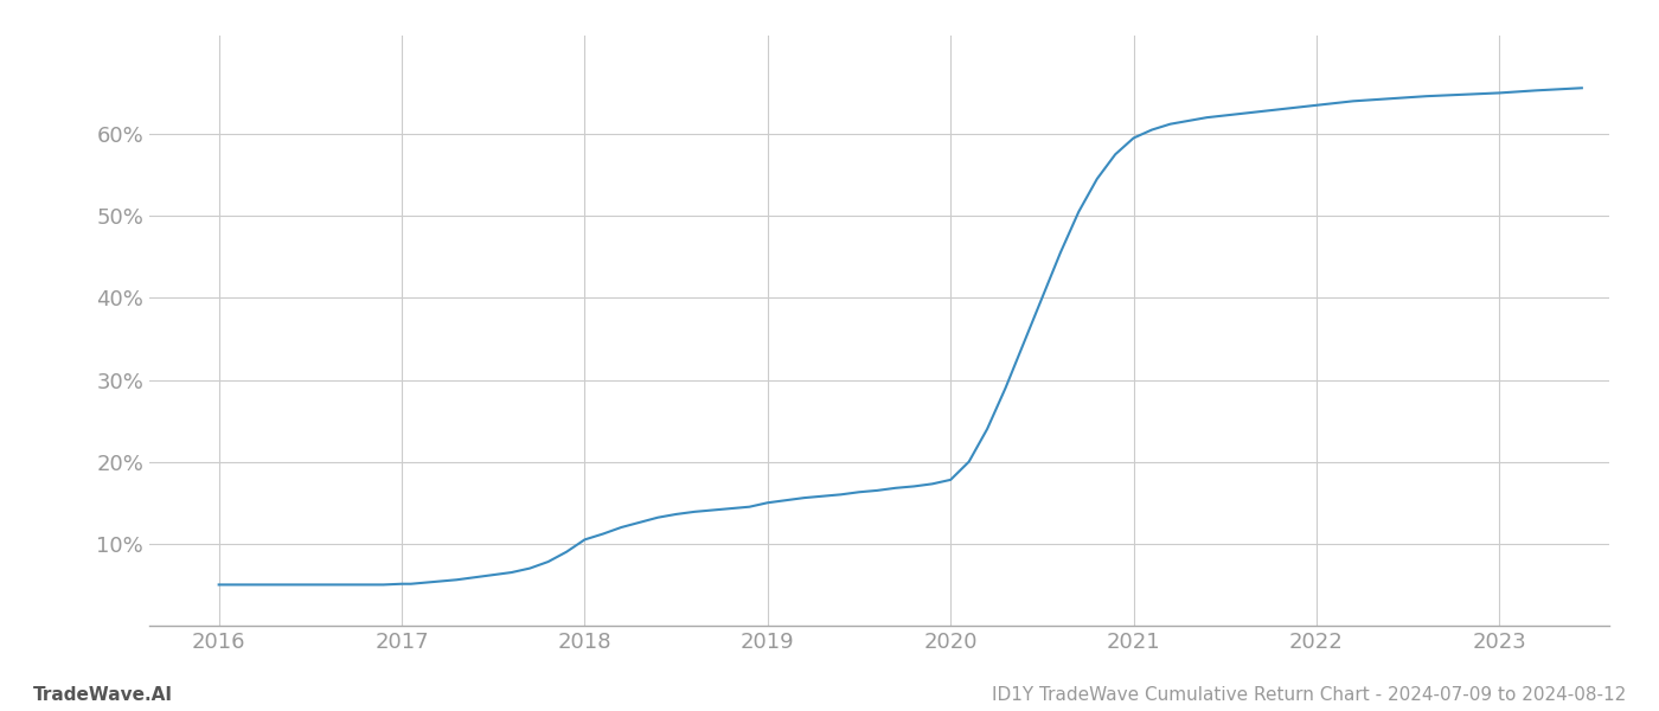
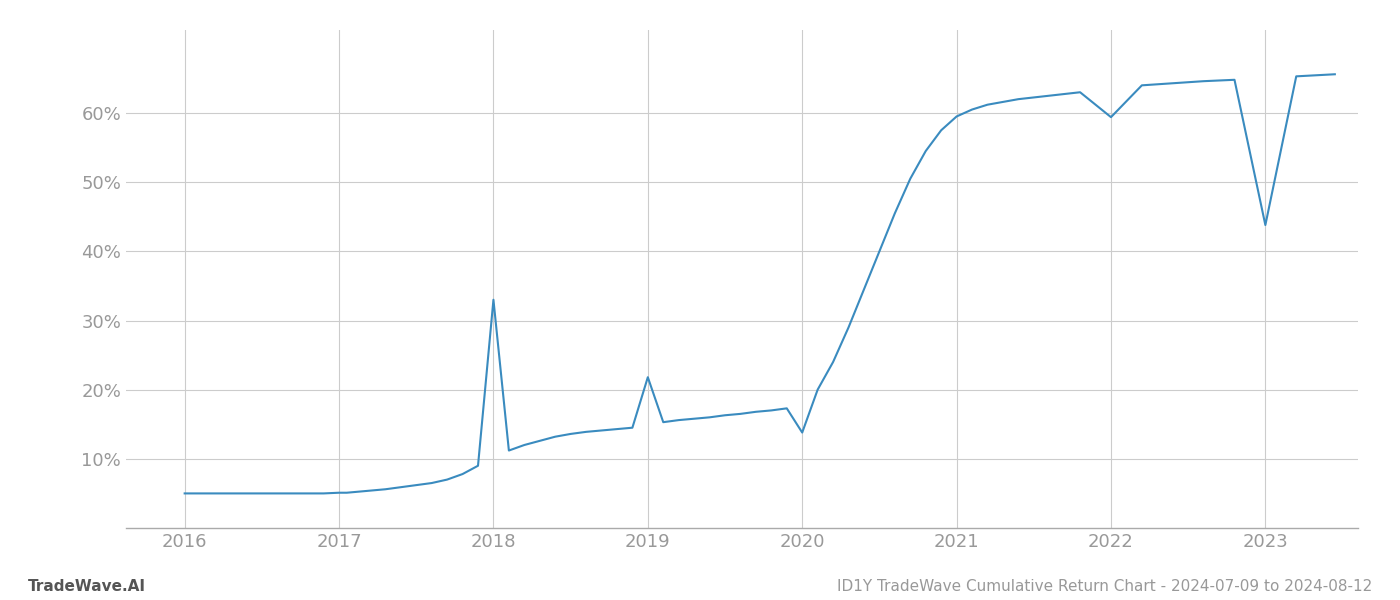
2018: 10.5% -> 33.0%
2019: 15.0% -> 21.8%
2020: 17.8% -> 13.8%
2022: 63.5% -> 59.4%
2023: 65.0% -> 43.8%
